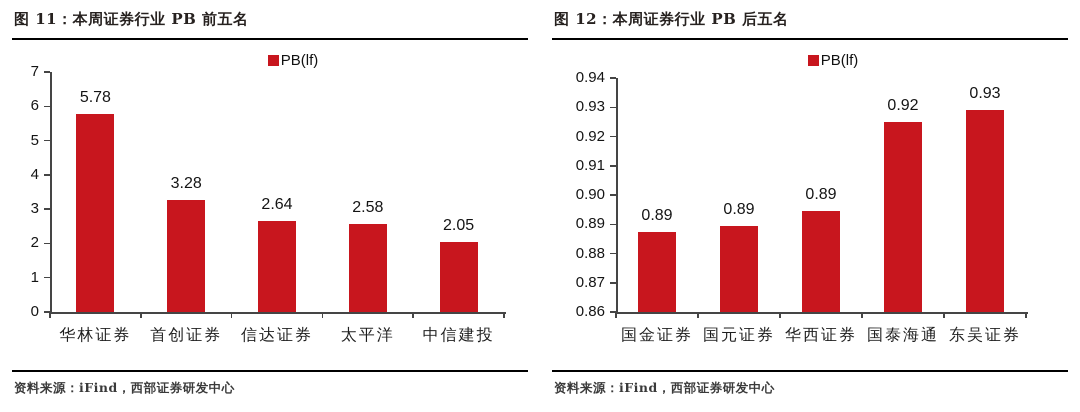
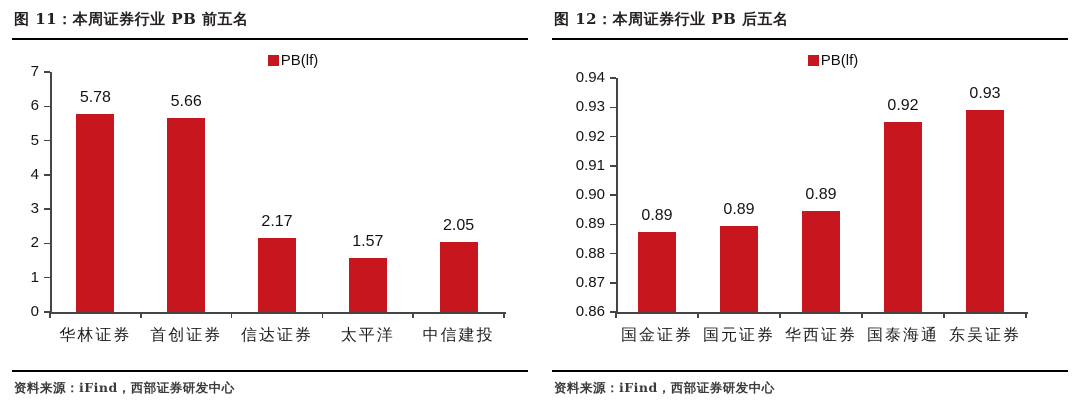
图 11：本周证券行业 PB 前五名/首创证券: 3.28 -> 5.66
图 11：本周证券行业 PB 前五名/信达证券: 2.64 -> 2.17
图 11：本周证券行业 PB 前五名/太平洋: 2.58 -> 1.57
